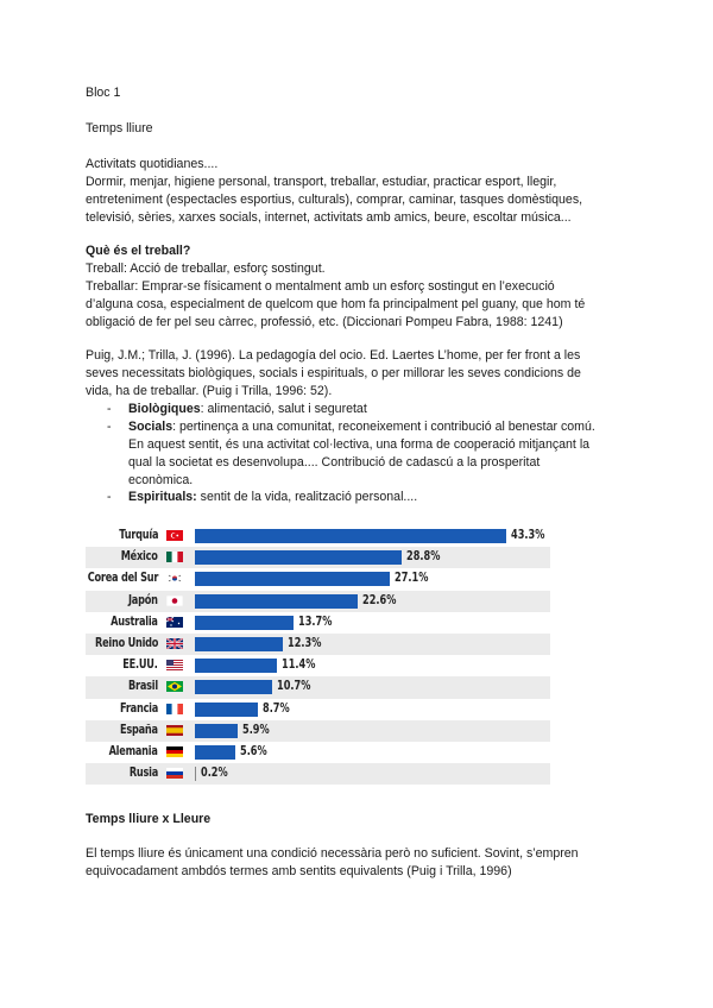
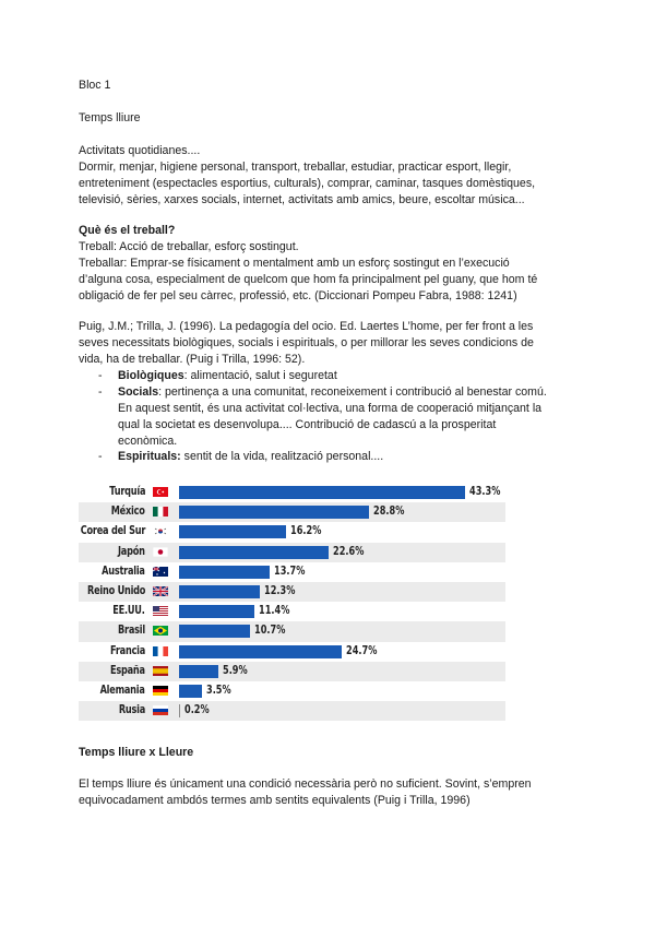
Corea del Sur: 27.1% -> 16.2%
Francia: 8.7% -> 24.7%
Alemania: 5.6% -> 3.5%
